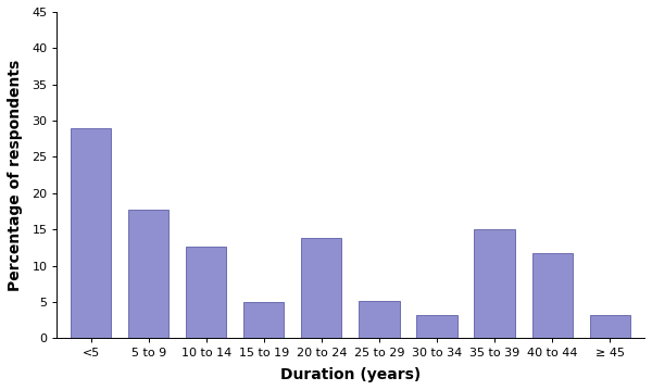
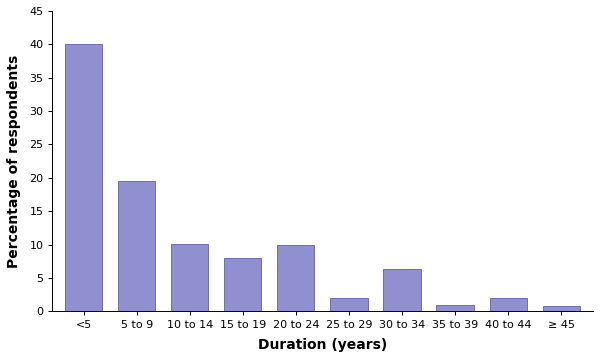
<5: 29.0 -> 40.0
5 to 9: 17.8 -> 19.6
10 to 14: 12.6 -> 10.1
15 to 19: 5.0 -> 8.0
20 to 24: 13.8 -> 9.9
25 to 29: 5.2 -> 2.0
30 to 34: 3.2 -> 6.3
35 to 39: 15.0 -> 0.9
40 to 44: 11.8 -> 2.0
≥ 45: 3.2 -> 0.8
